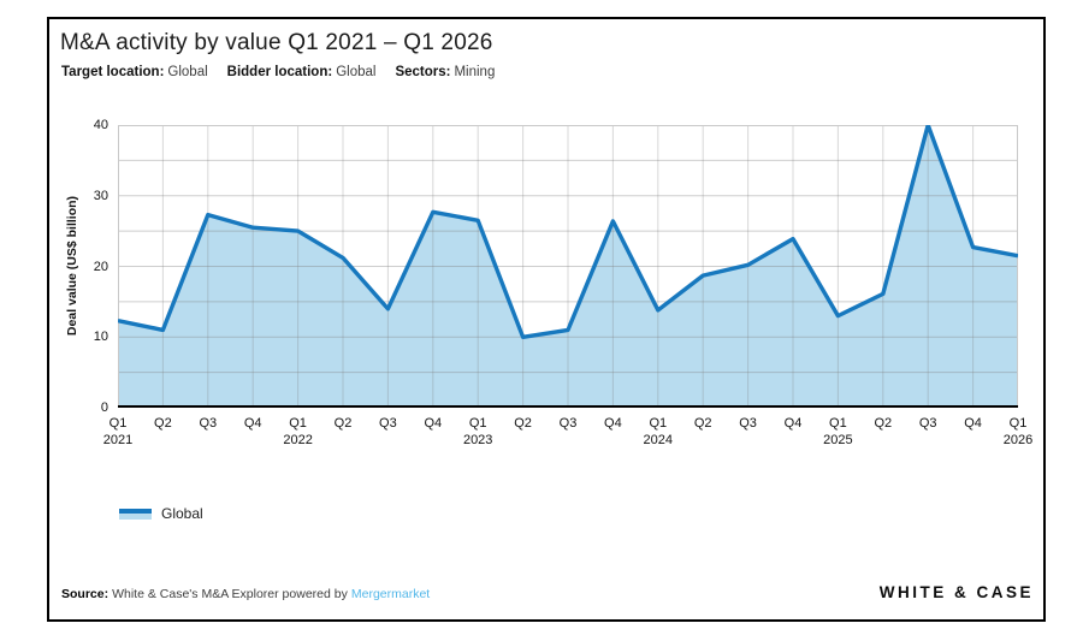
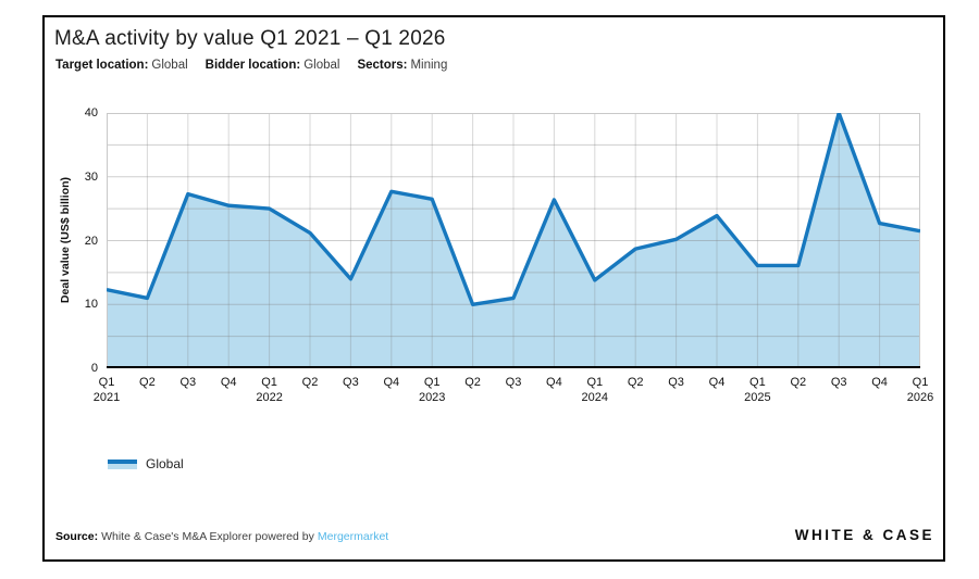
Q1 2025: 13 -> 16
